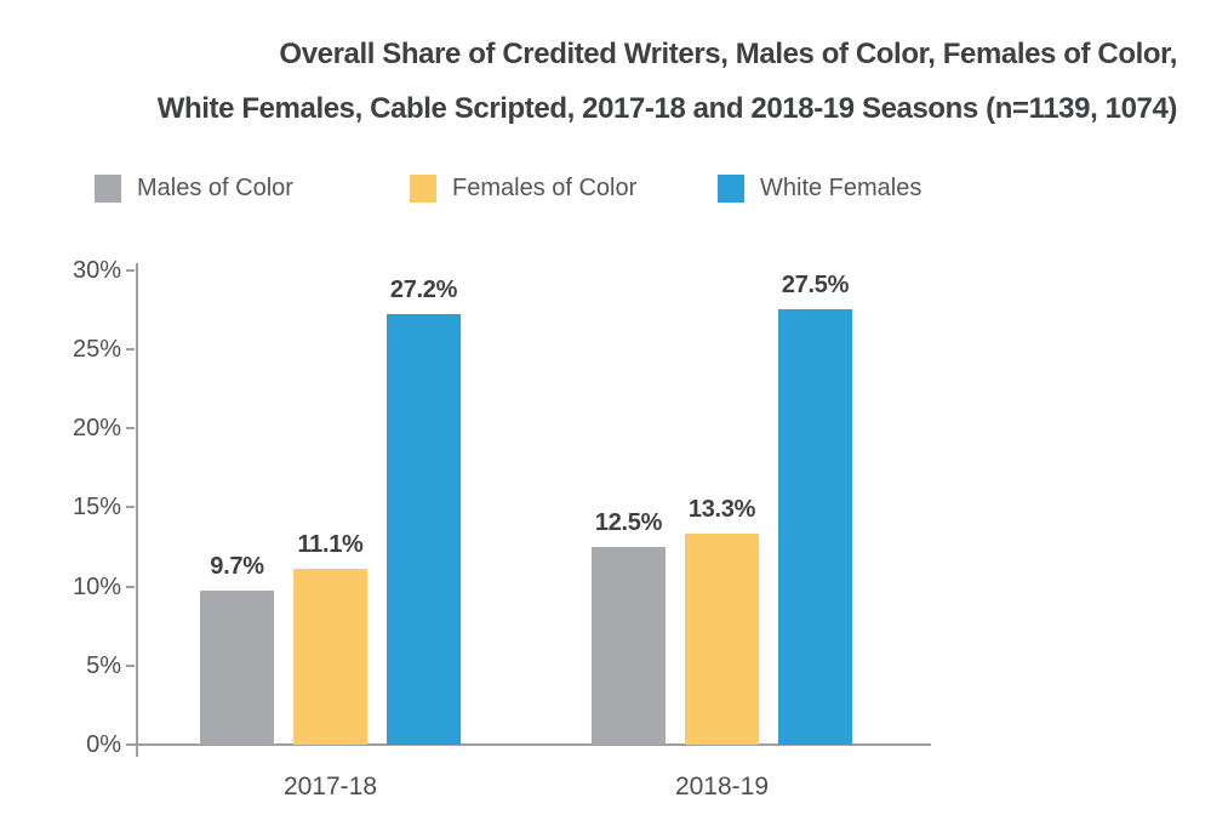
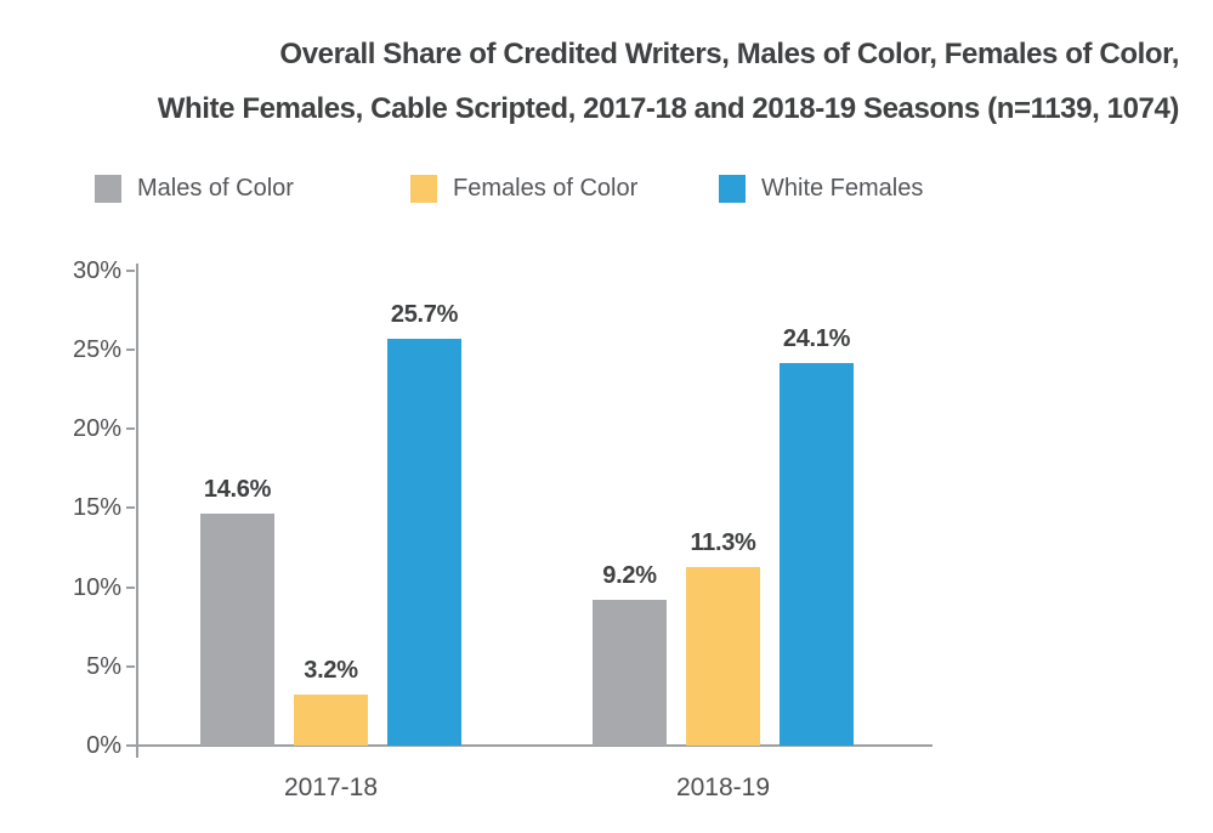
Males of Color/2017-18: 9.7% -> 14.6%
Females of Color/2017-18: 11.1% -> 3.2%
White Females/2017-18: 27.2% -> 25.7%
Males of Color/2018-19: 12.5% -> 9.2%
Females of Color/2018-19: 13.3% -> 11.3%
White Females/2018-19: 27.5% -> 24.1%
